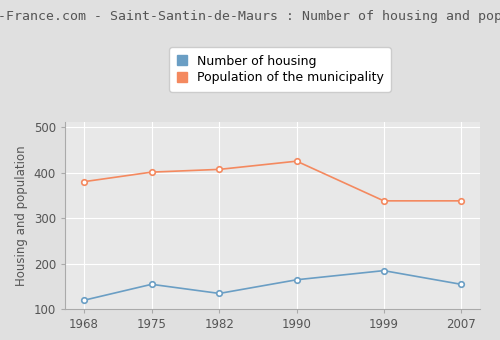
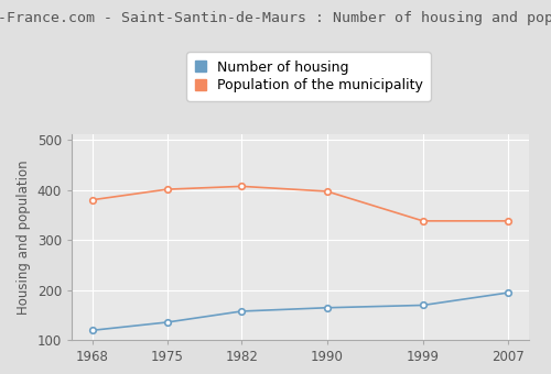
Number of housing/1975: 155 -> 136
Number of housing/1982: 135 -> 158
Population of the municipality/1990: 425 -> 397
Number of housing/1999: 185 -> 170
Number of housing/2007: 155 -> 195
